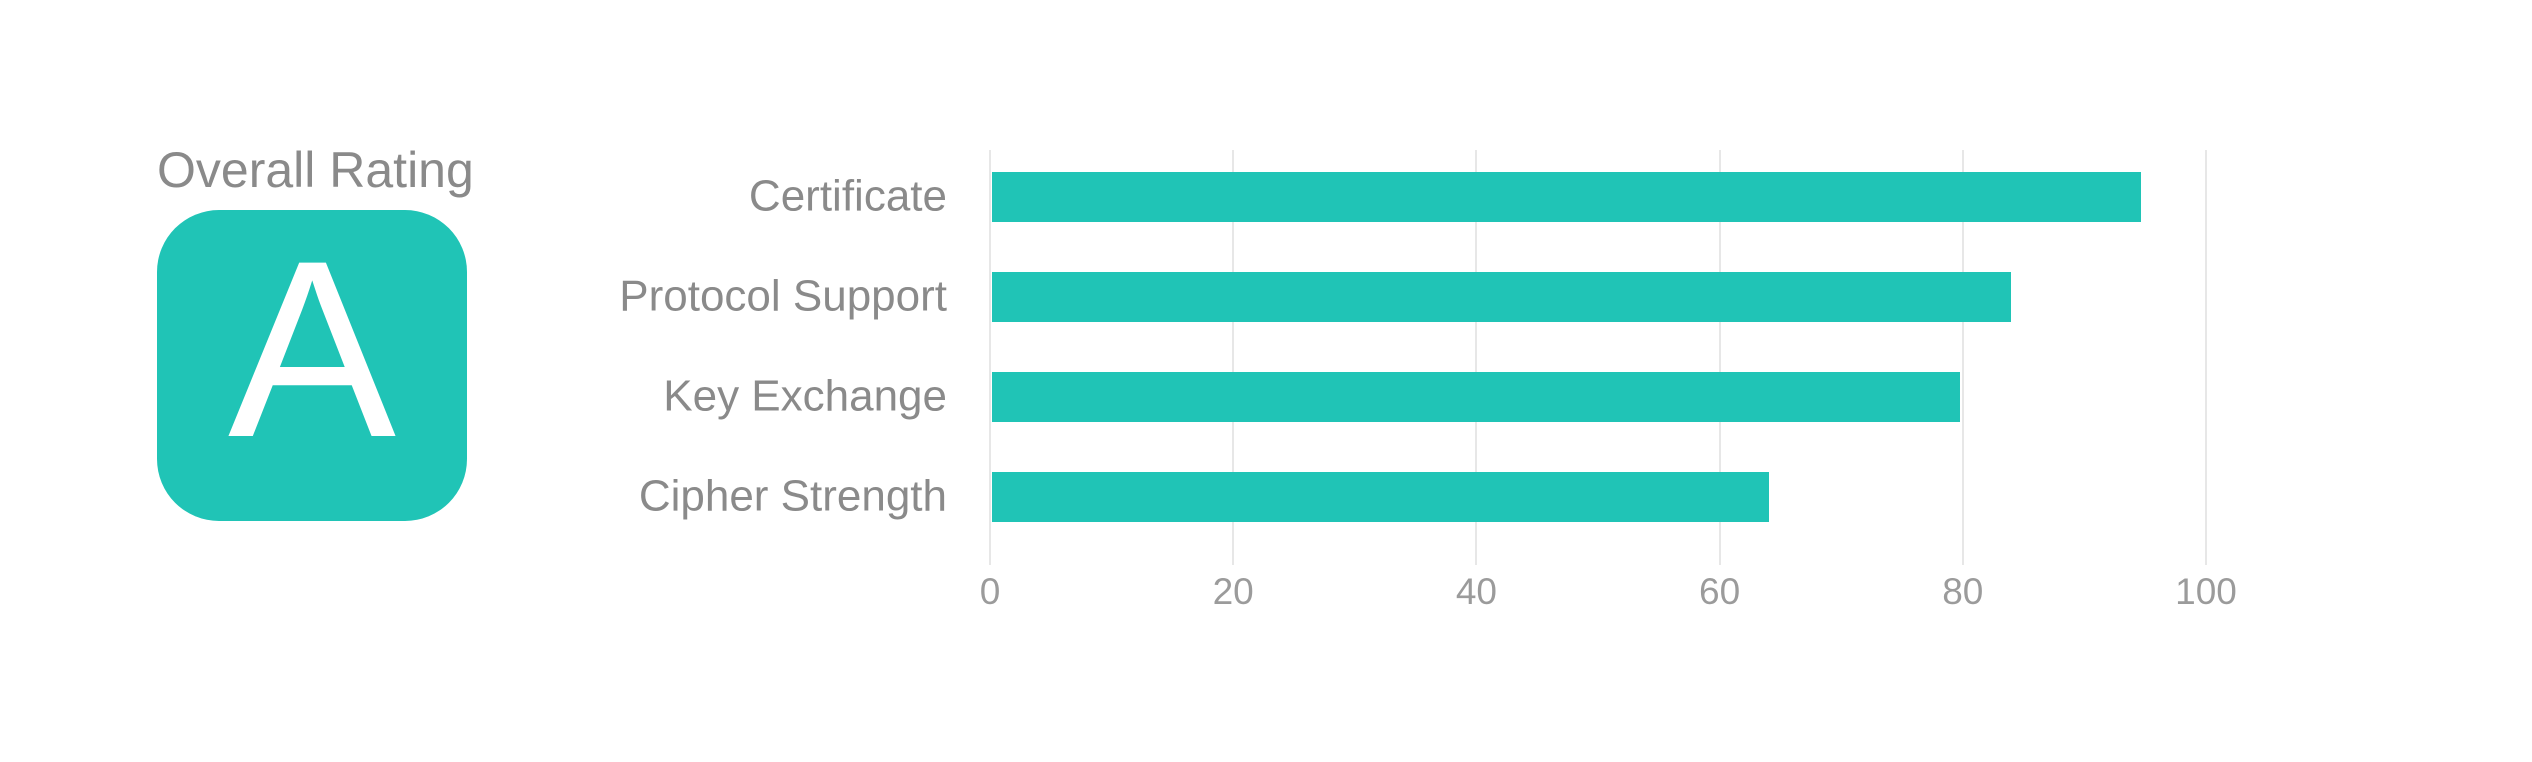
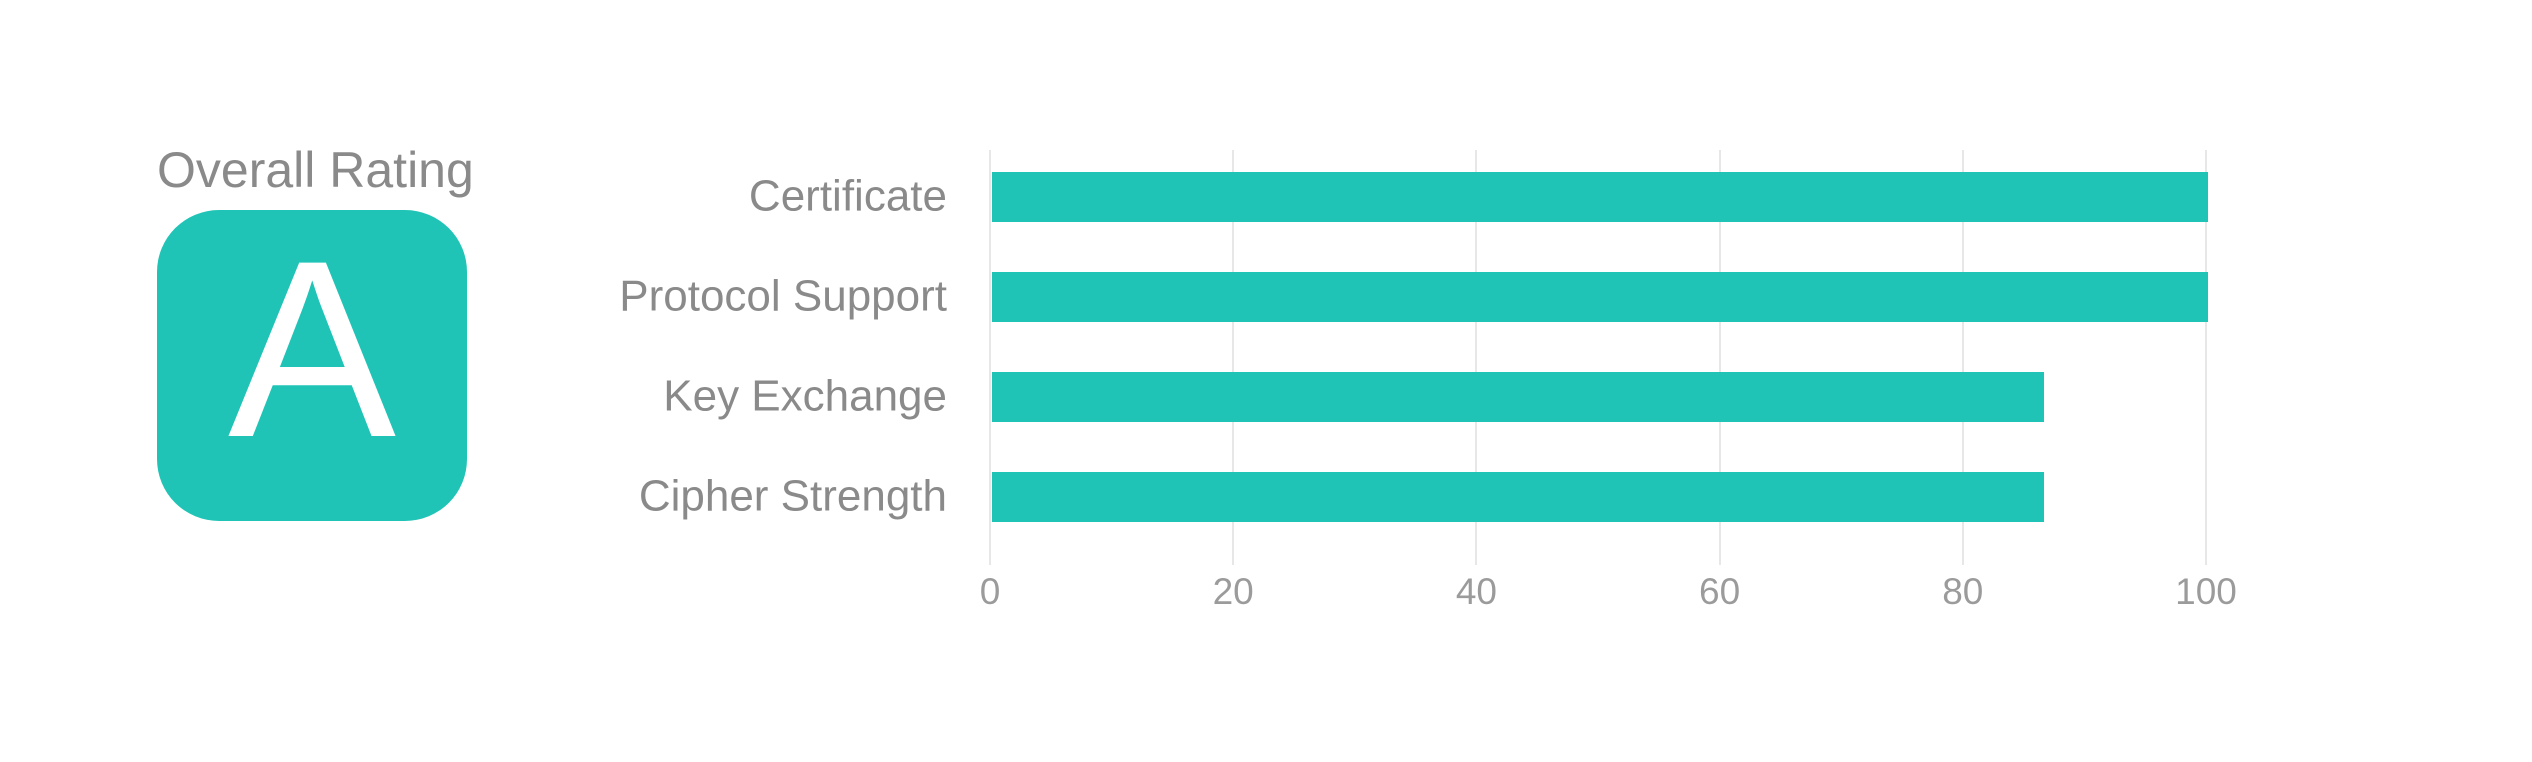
Certificate: 94.5 -> 100.0
Protocol Support: 83.8 -> 100.0
Key Exchange: 79.6 -> 86.5
Cipher Strength: 63.9 -> 86.5
